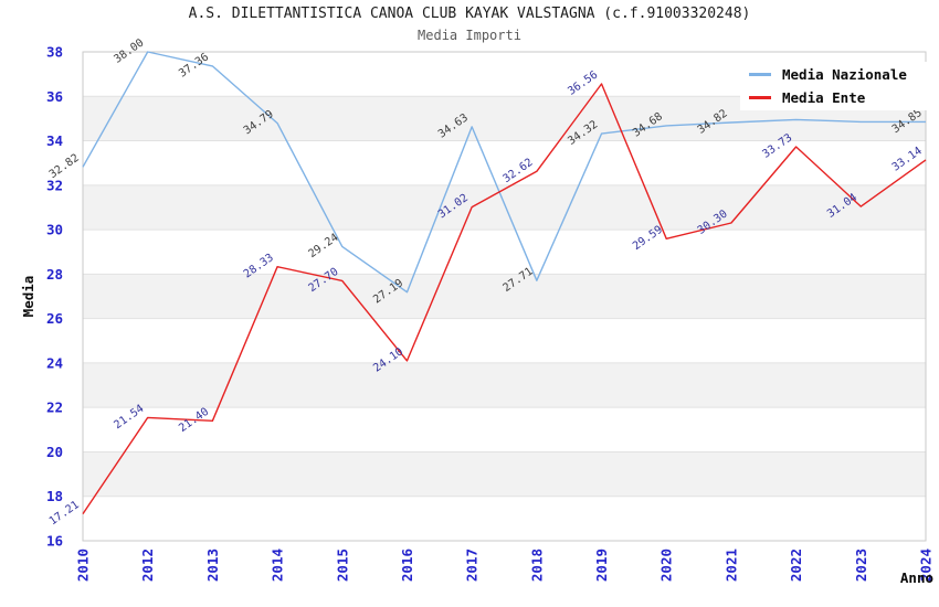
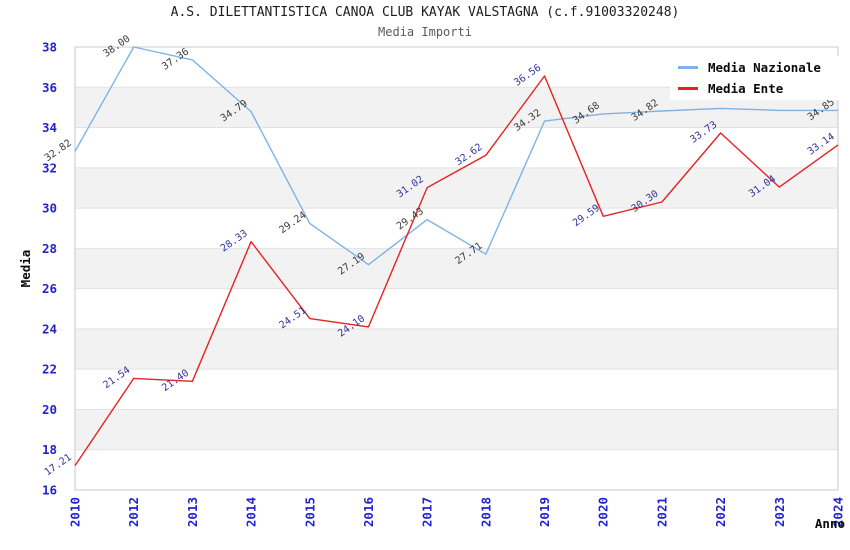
Media Ente/2015: 27.70 -> 24.51
Media Nazionale/2017: 34.63 -> 29.43
